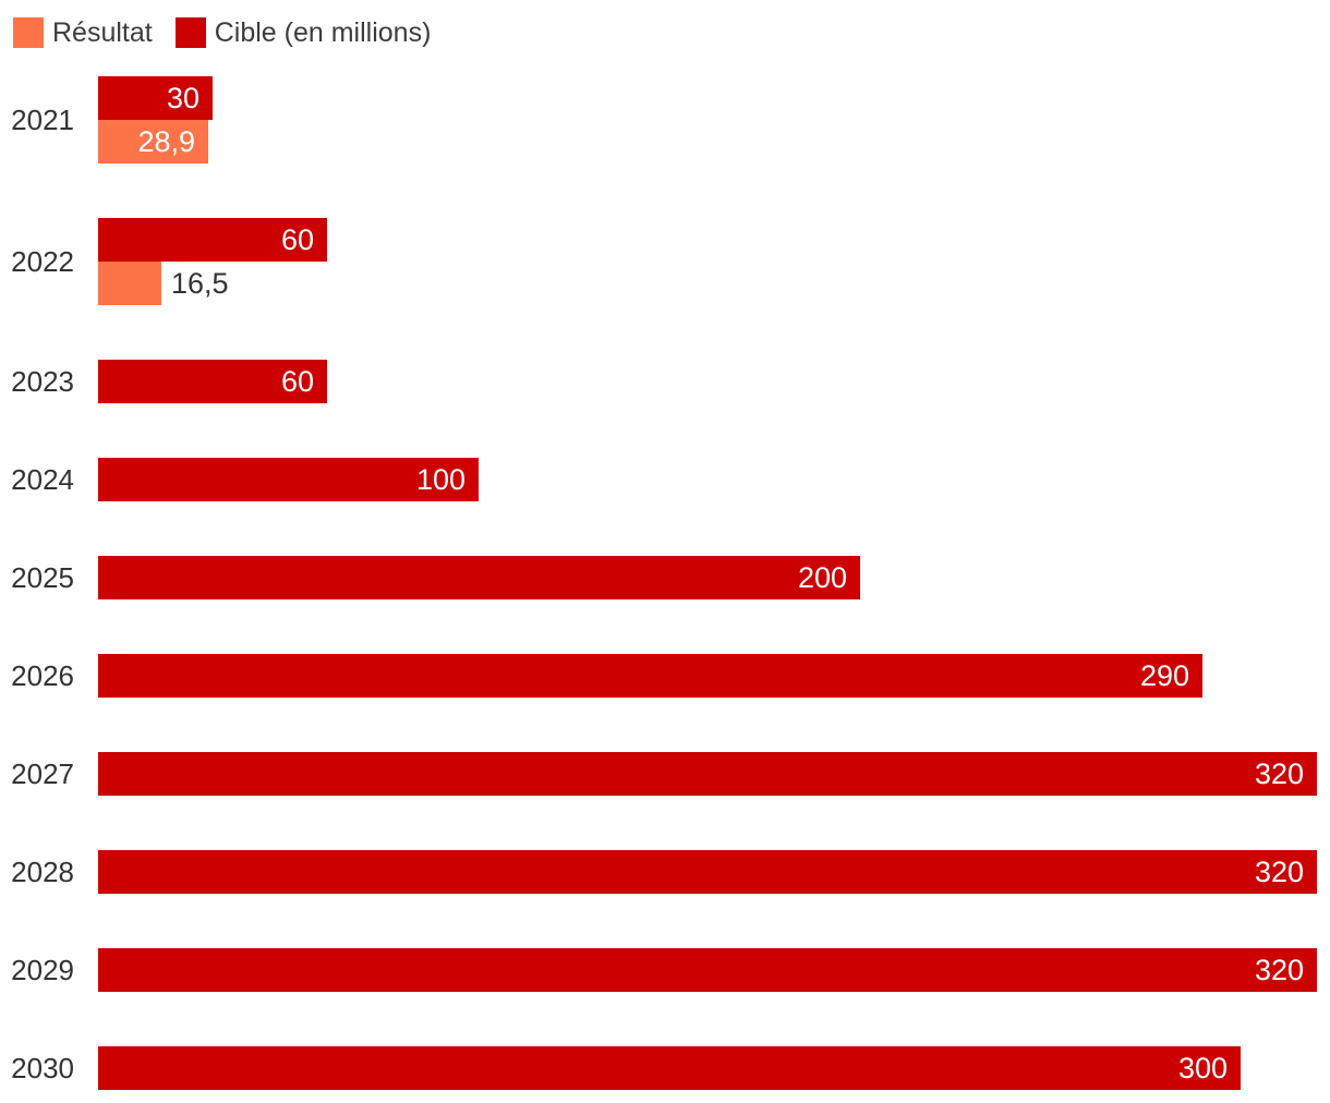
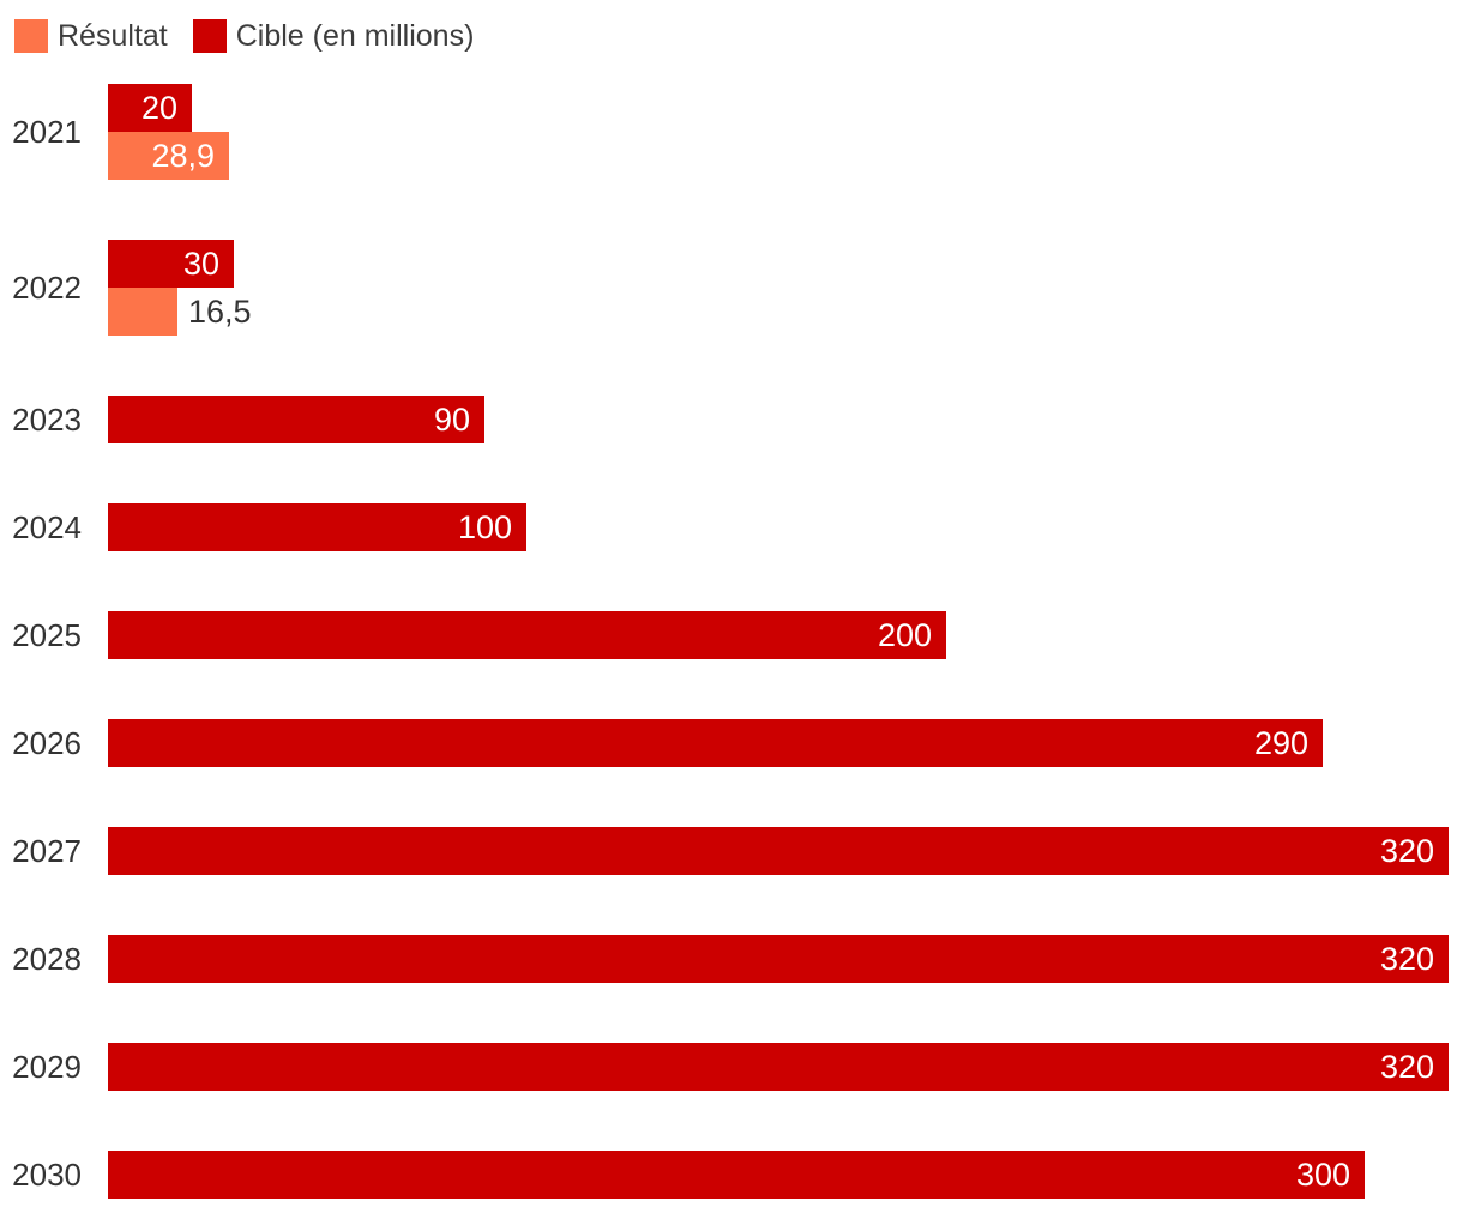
Cible (en millions)/2021: 30 -> 20
Cible (en millions)/2022: 60 -> 30
Cible (en millions)/2023: 60 -> 90
